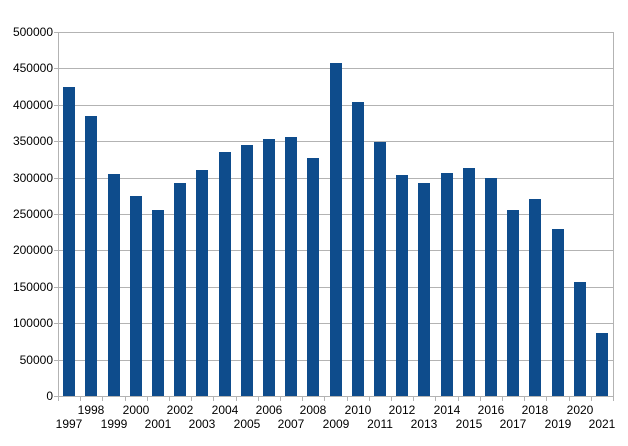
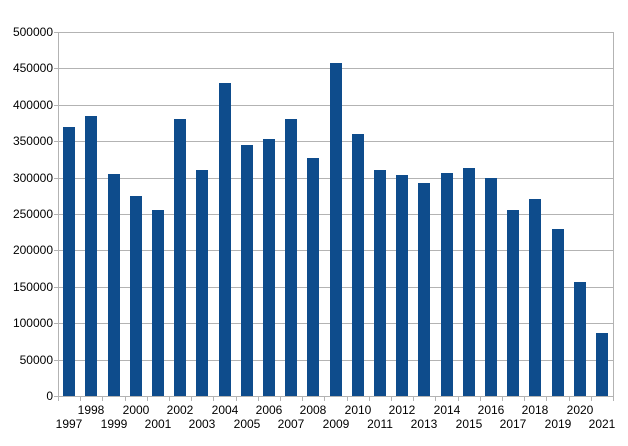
1997: 420000 -> 370000
2002: 290000 -> 380000
2004: 340000 -> 430000
2007: 360000 -> 380000
2010: 400000 -> 360000
2011: 350000 -> 310000
